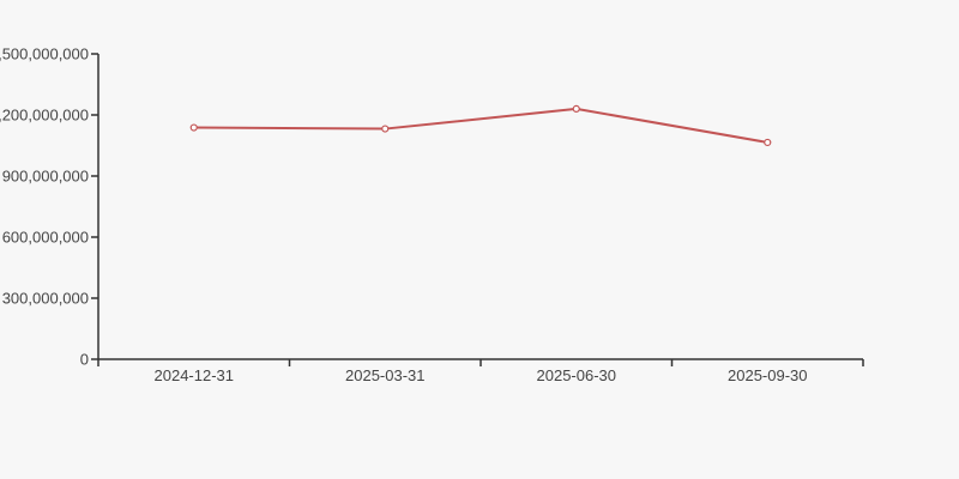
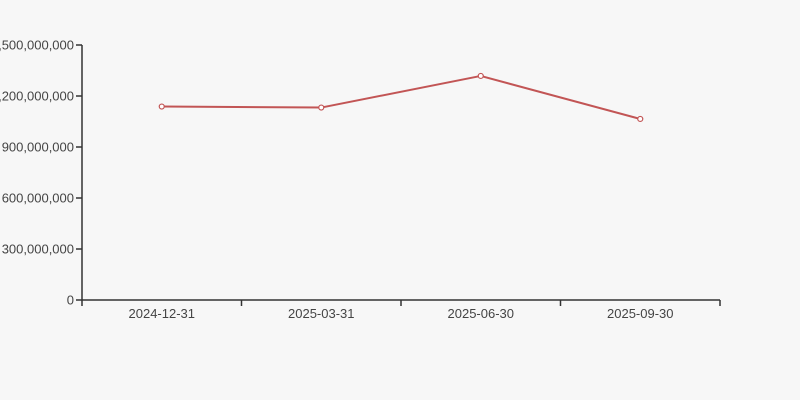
2025-06-30: 1230000000 -> 1320000000
